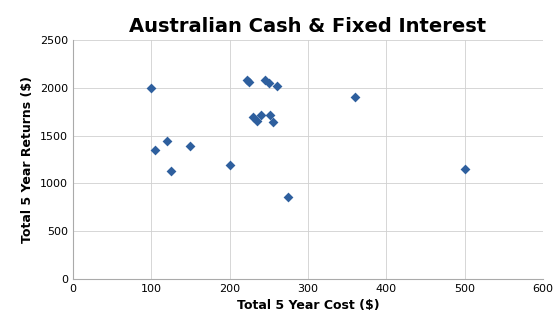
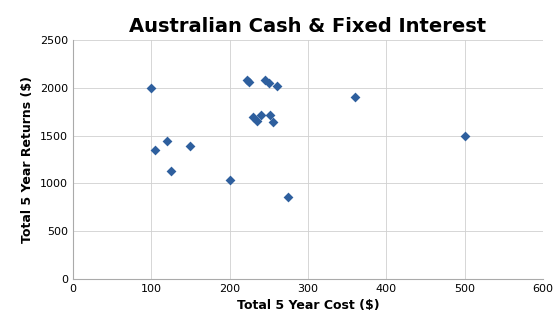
200: 1190 -> 1040
500: 1150 -> 1500
